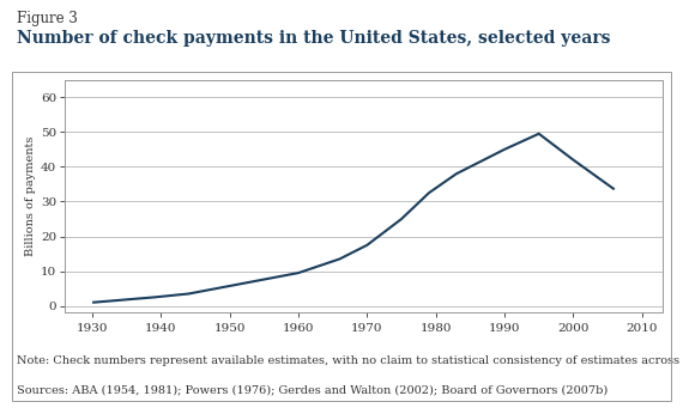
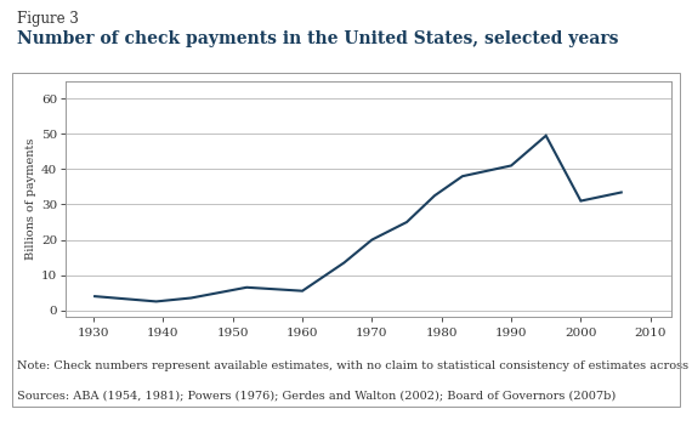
1930: 1.0 -> 4.0
1960: 9.5 -> 5.5
1970: 17.5 -> 20.0
1990: 45.0 -> 41.0
2000: 42.0 -> 31.0
